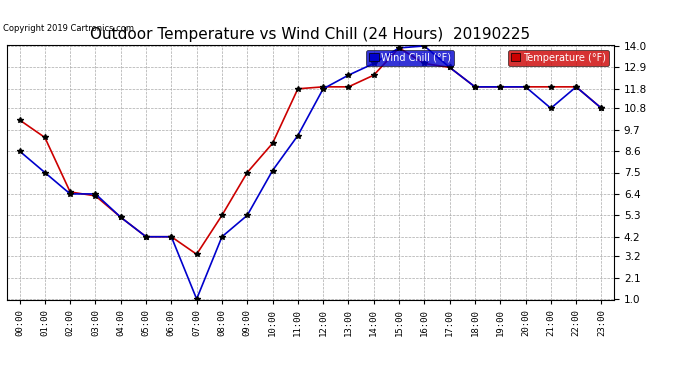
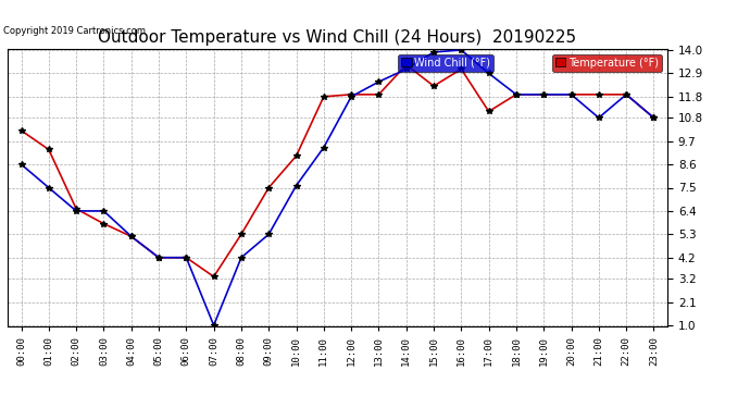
Temperature (°F)/03:00: 6.3 -> 5.8
Temperature (°F)/14:00: 12.5 -> 13.3
Temperature (°F)/15:00: 13.9 -> 12.3
Temperature (°F)/17:00: 12.9 -> 11.1
